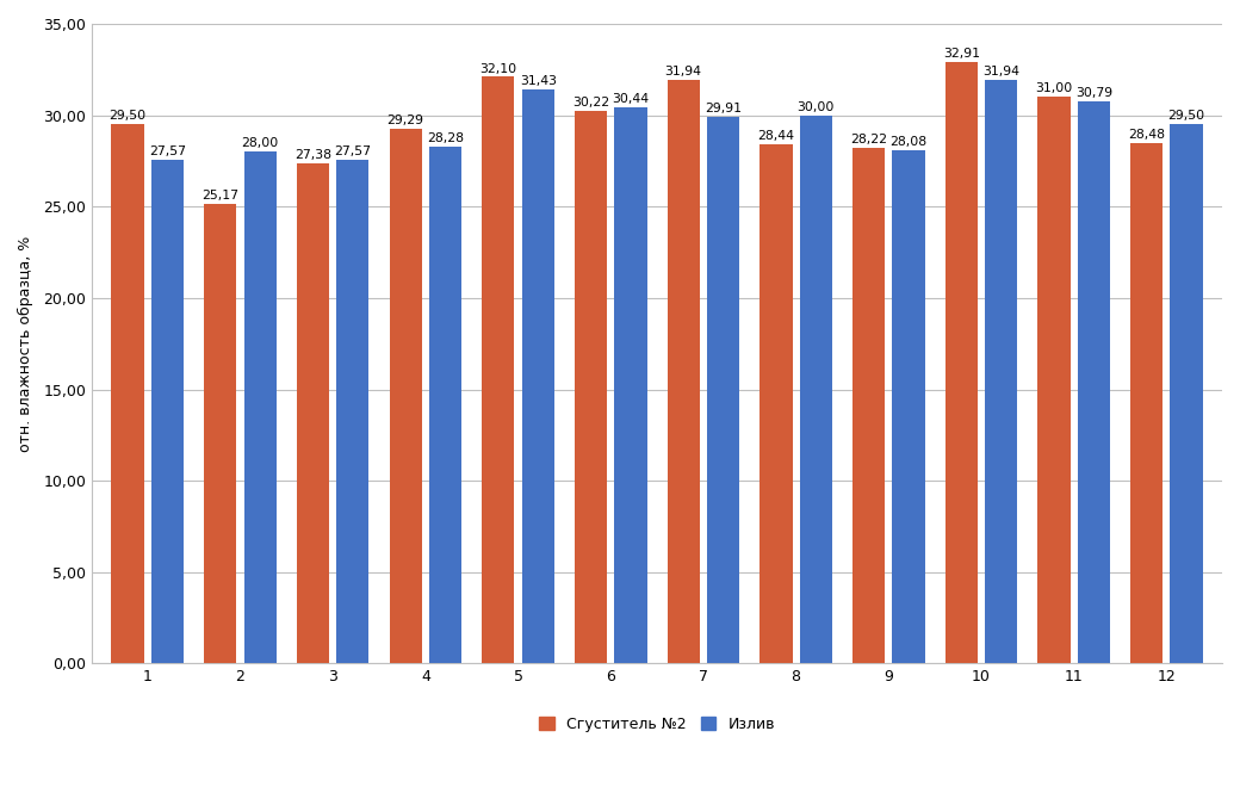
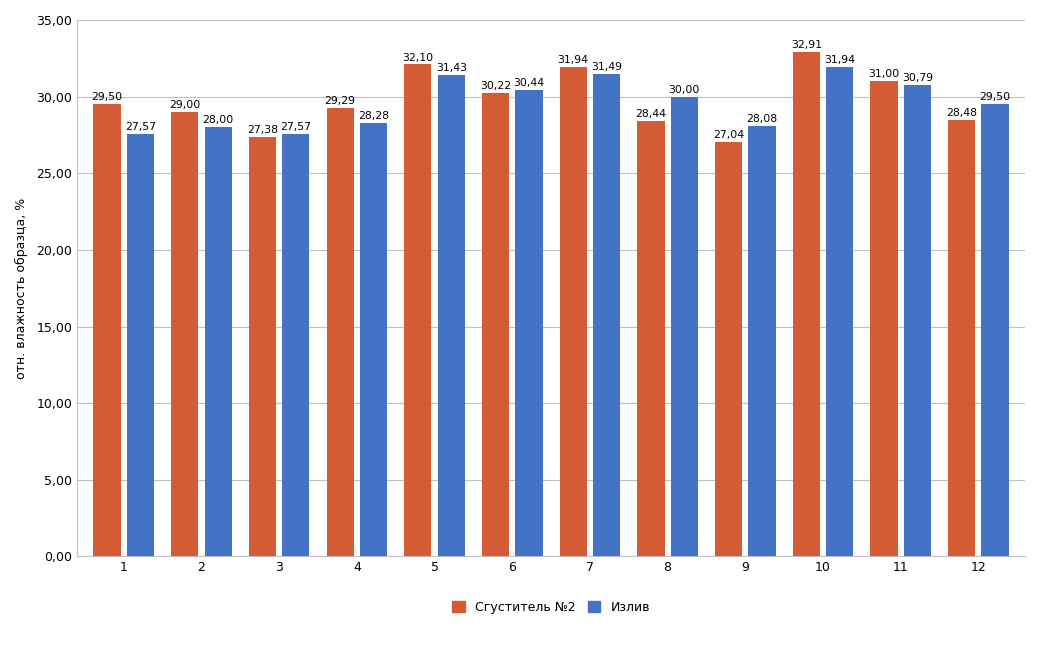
Сгуститель №2/2: 25,17 -> 29,00
Излив/7: 29,91 -> 31,49
Сгуститель №2/9: 28,22 -> 27,04
